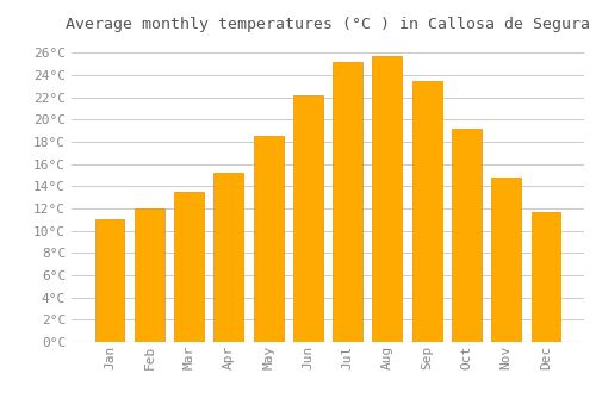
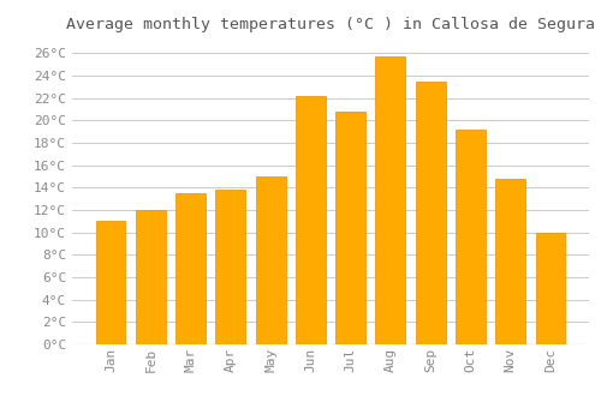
Apr: 15.2°C -> 13.8°C
May: 18.5°C -> 15.0°C
Jul: 25.2°C -> 20.8°C
Dec: 11.7°C -> 10.0°C
